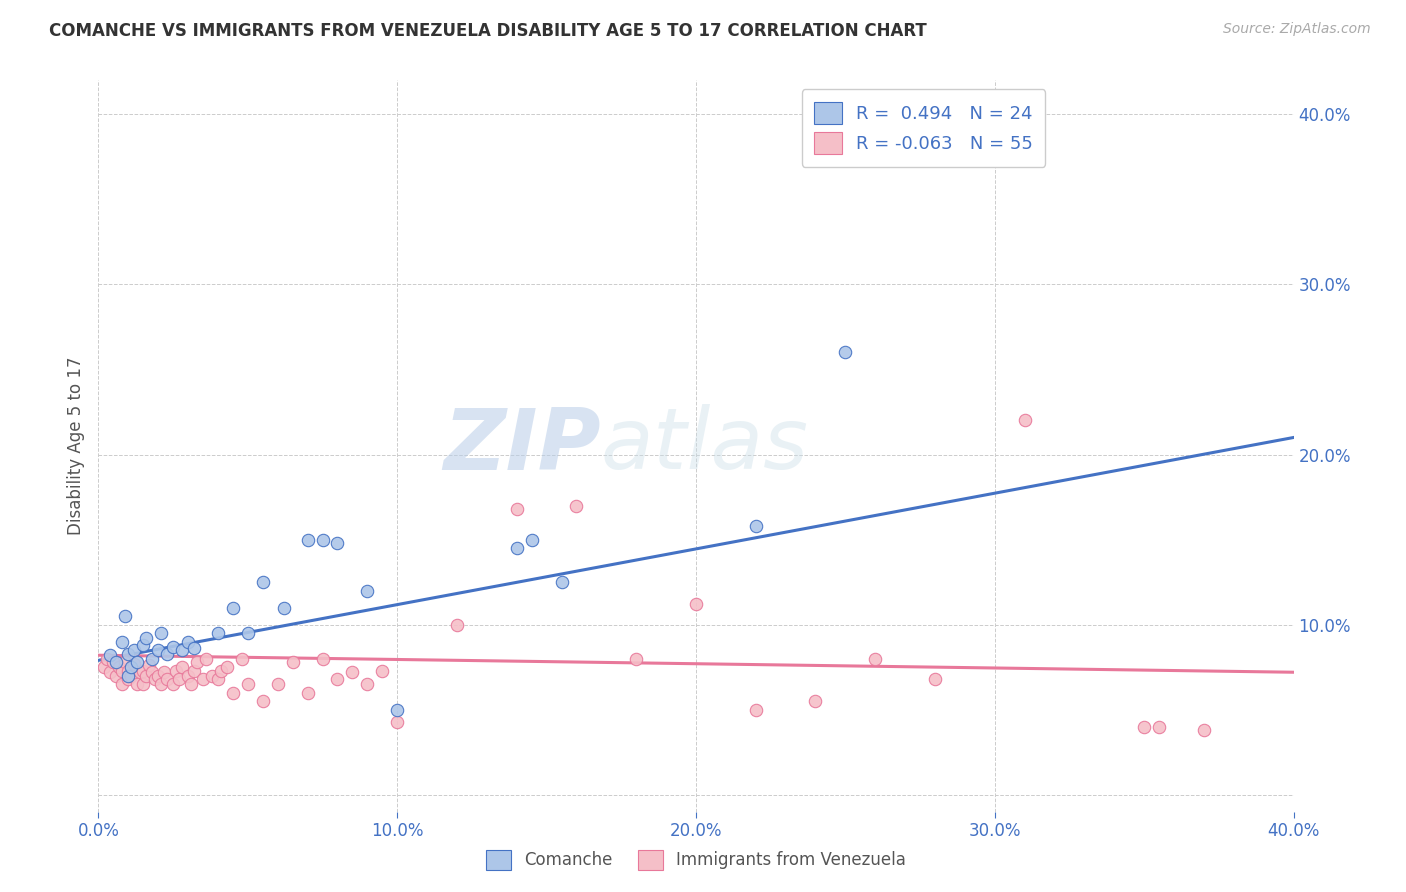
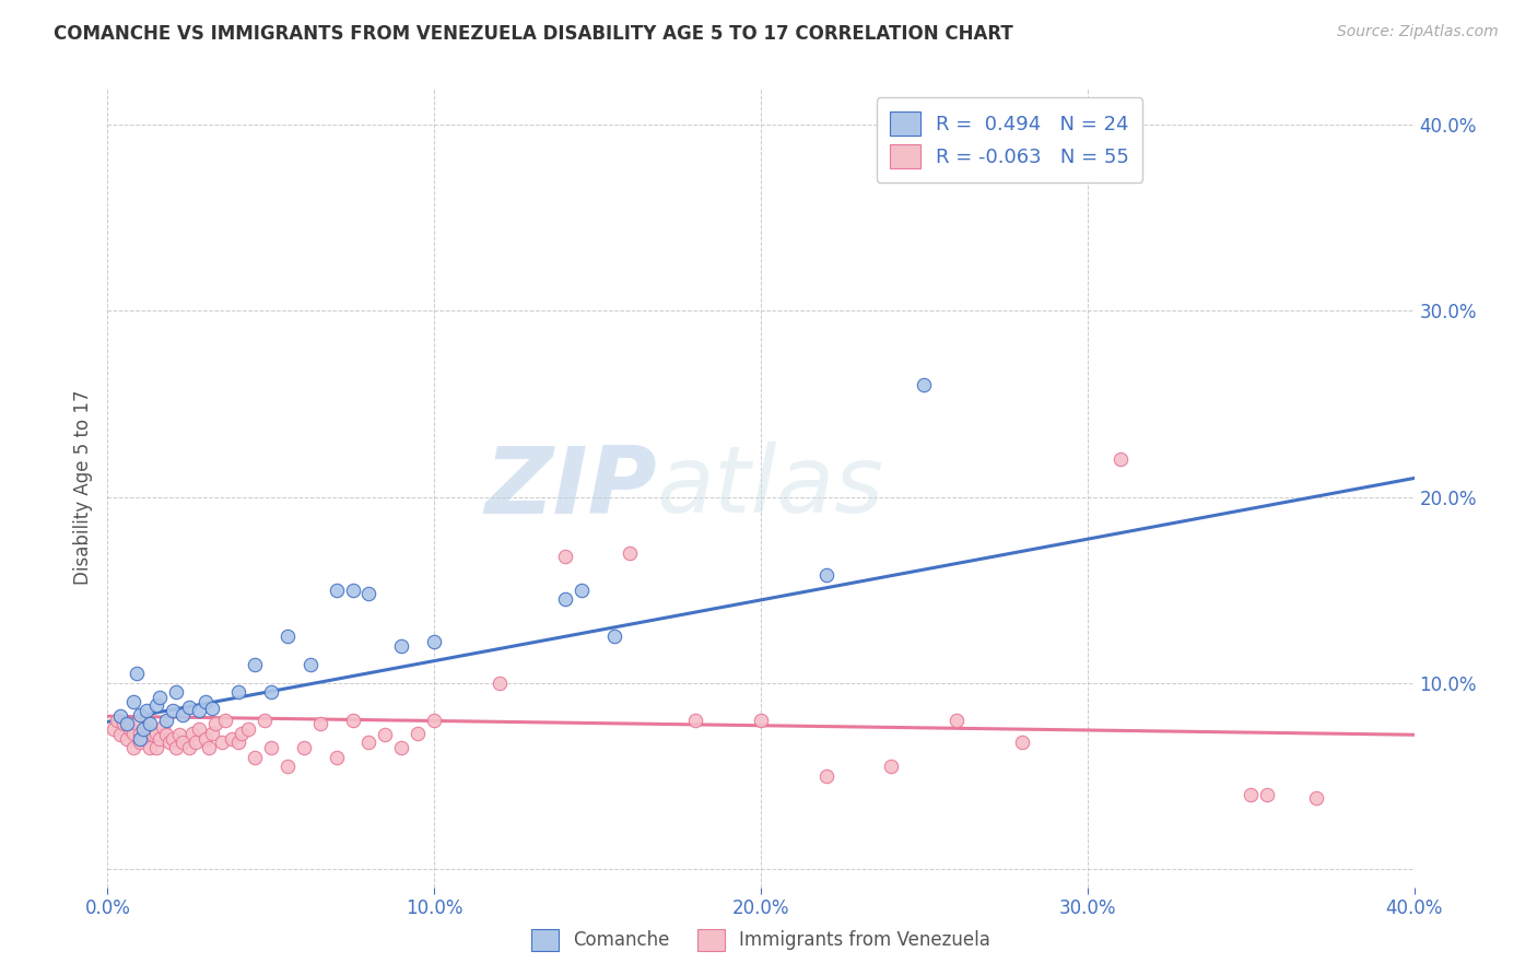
Comanche/10.0%: 5.0% -> 12.2%
Immigrants from Venezuela/10.0%: 4.3% -> 8.0%
Immigrants from Venezuela/20.0%: 11.2% -> 8.0%
